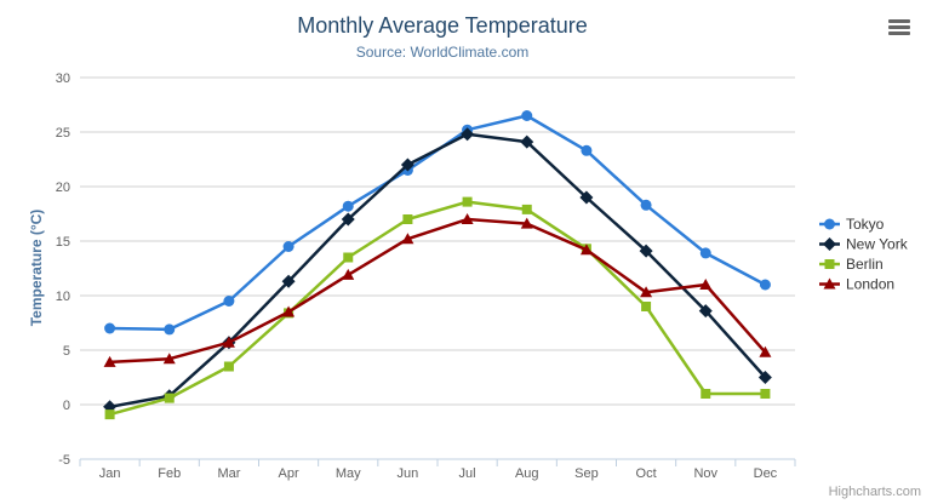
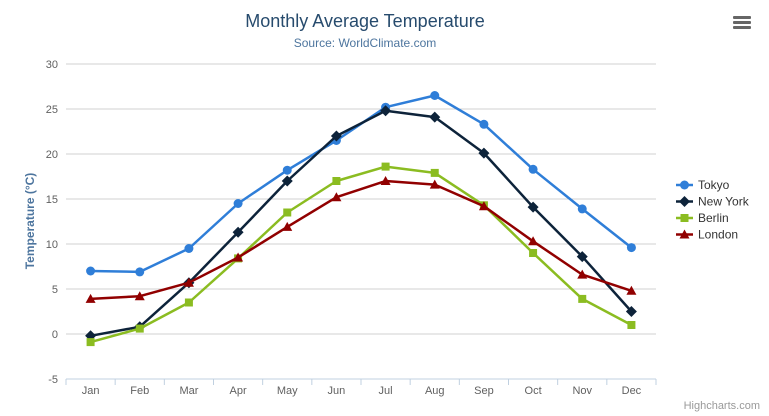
New York/Sep: 19 -> 20
Berlin/Nov: 1 -> 4
London/Nov: 11 -> 7
Tokyo/Dec: 11 -> 10
